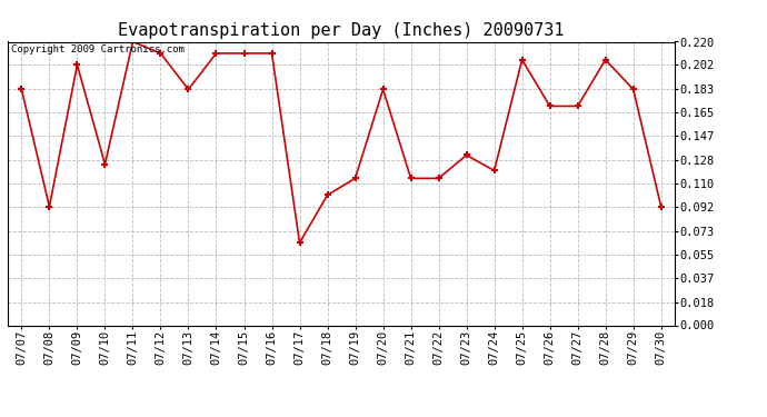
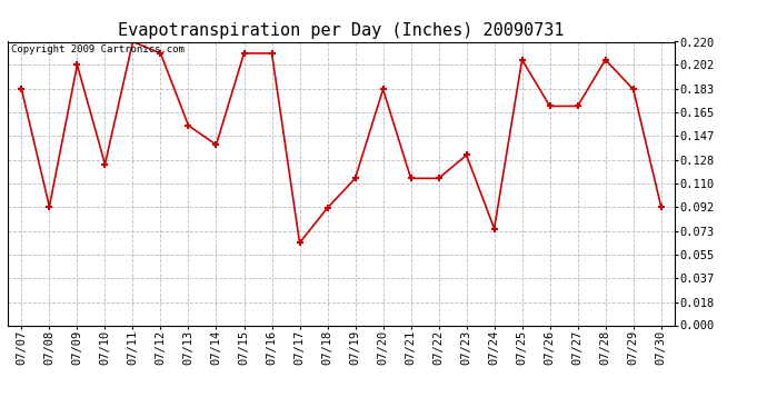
07/13: 0.183 -> 0.155
07/14: 0.211 -> 0.140
07/18: 0.101 -> 0.091
07/24: 0.120 -> 0.075
